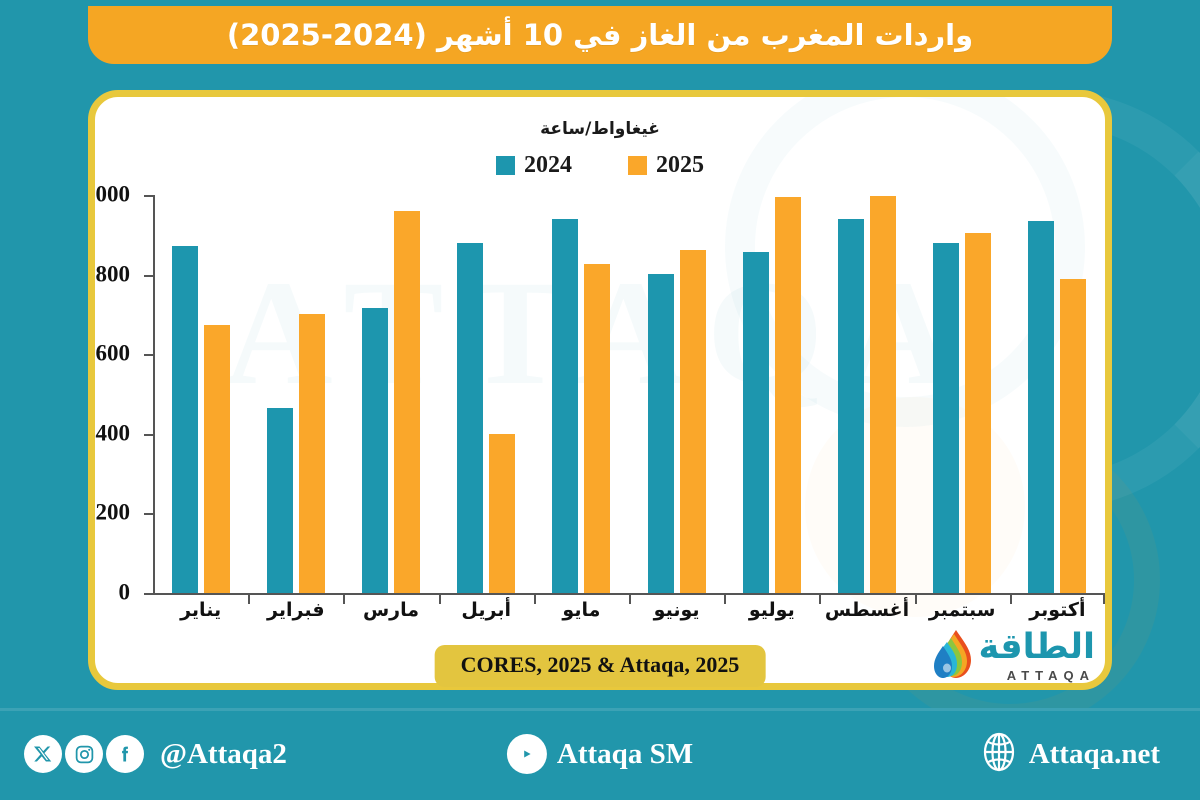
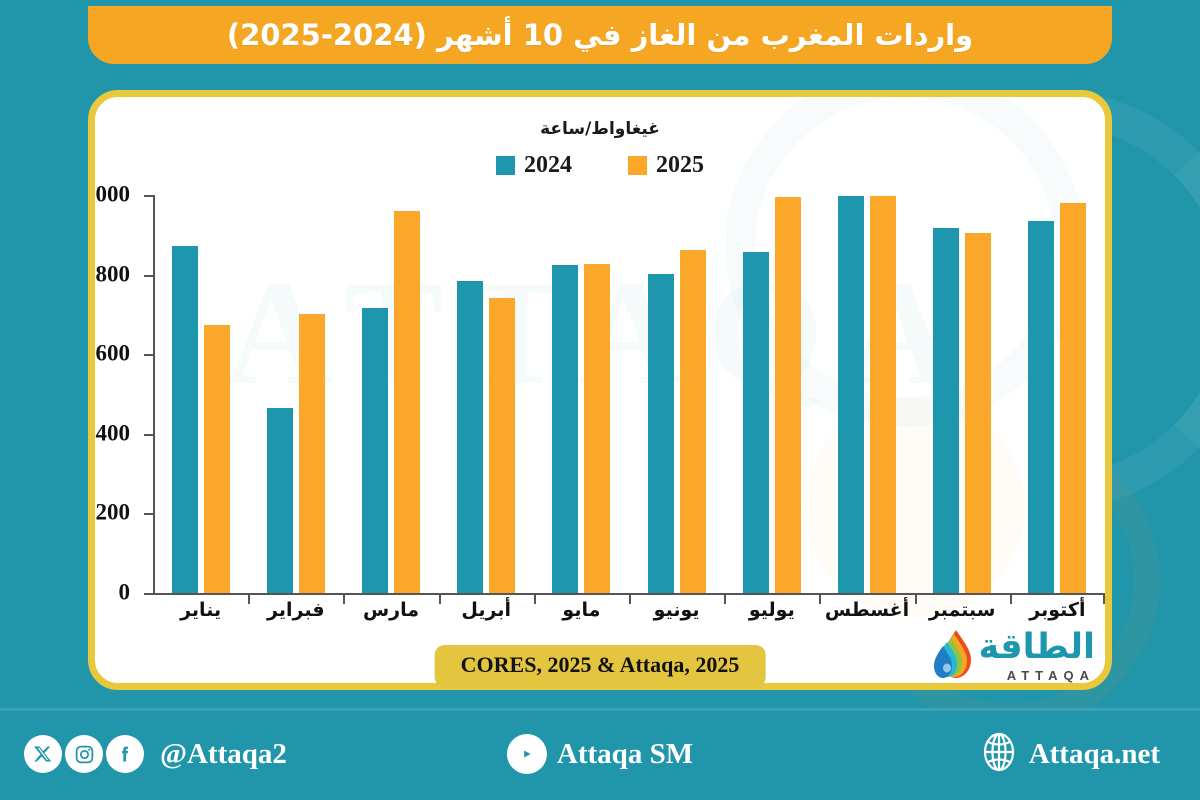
2024/أبريل: 880 -> 780
2025/أبريل: 400 -> 740
2024/مايو: 940 -> 820
2024/أغسطس: 940 -> 1000
2024/سبتمبر: 880 -> 920
2025/أكتوبر: 790 -> 980
